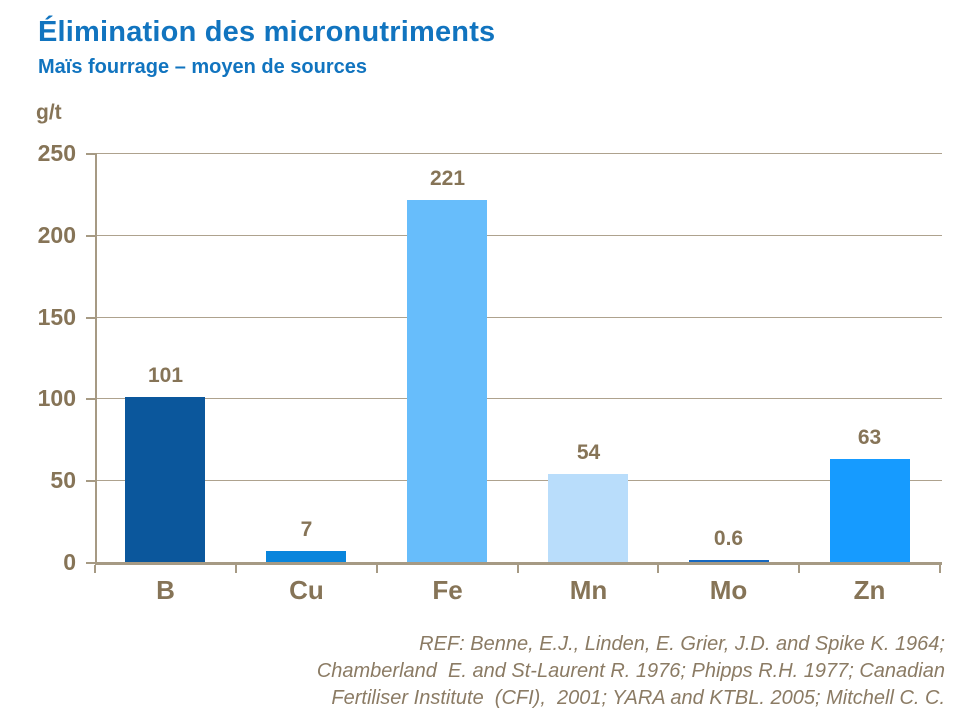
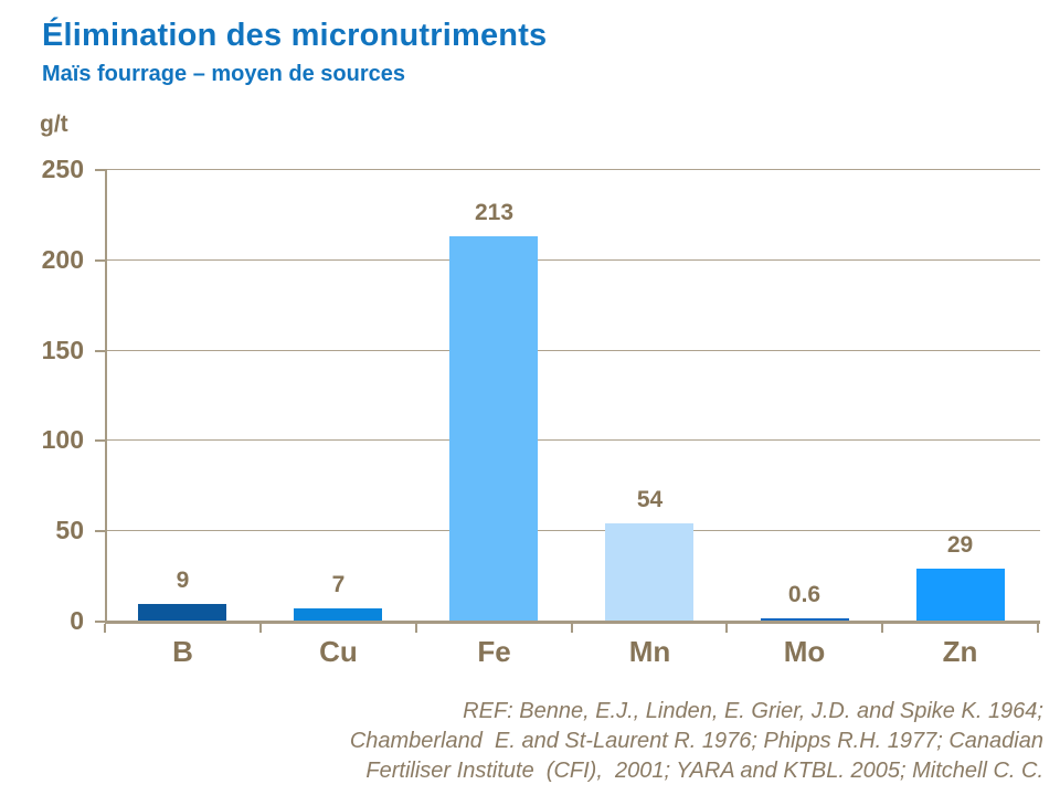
B: 101 -> 9
Fe: 221 -> 213
Zn: 63 -> 29
